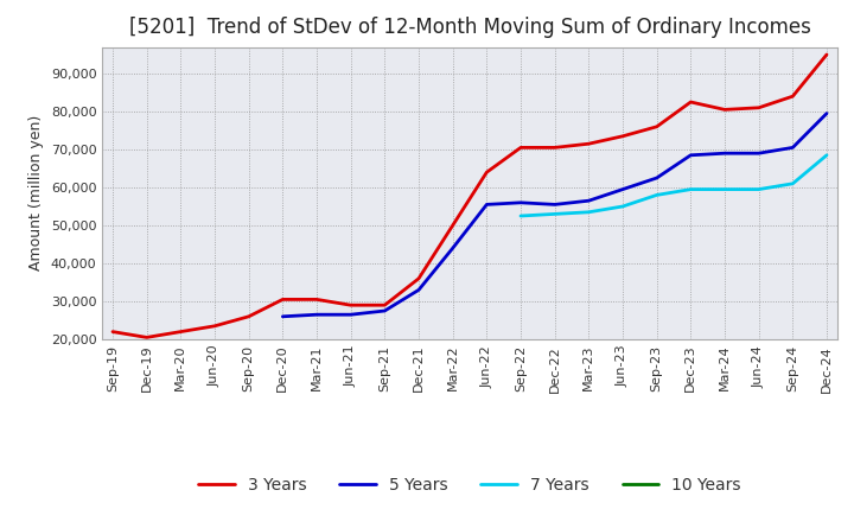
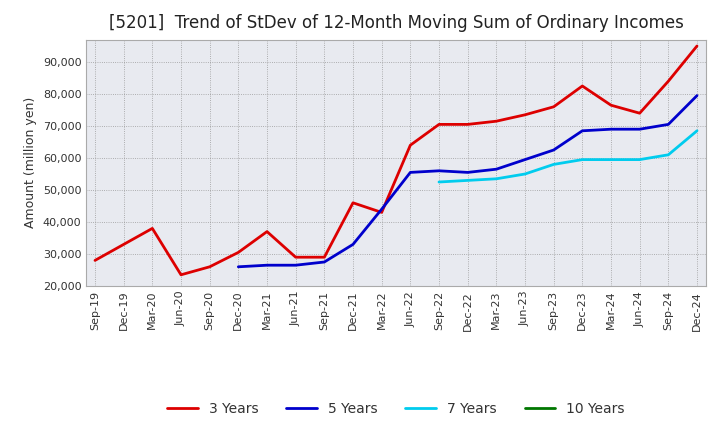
3 Years/Sep-19: 22,000 -> 28,000
3 Years/Dec-19: 20,500 -> 33,000
3 Years/Mar-20: 22,000 -> 38,000
3 Years/Mar-21: 30,500 -> 37,000
3 Years/Dec-21: 36,000 -> 46,000
3 Years/Mar-22: 50,000 -> 43,000
3 Years/Mar-24: 80,500 -> 76,500
3 Years/Jun-24: 81,000 -> 74,000
